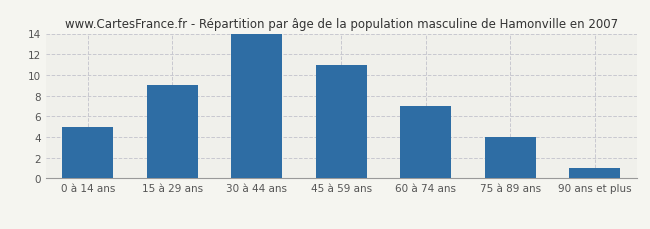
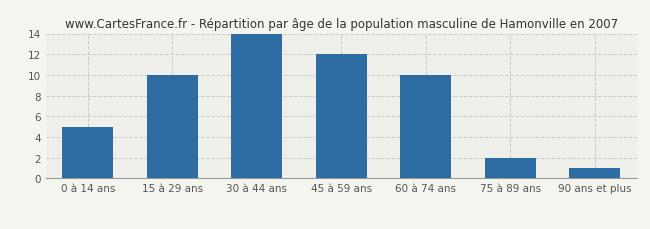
15 à 29 ans: 9 -> 10
45 à 59 ans: 11 -> 12
60 à 74 ans: 7 -> 10
75 à 89 ans: 4 -> 2
